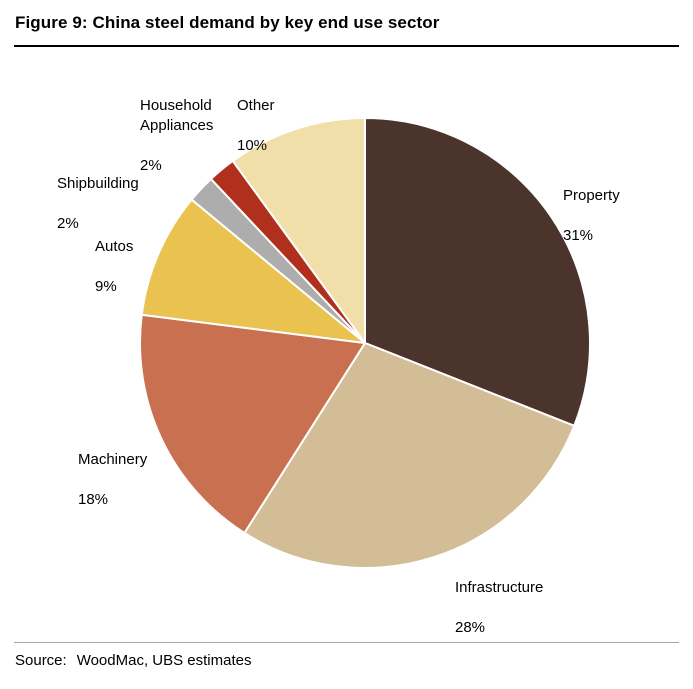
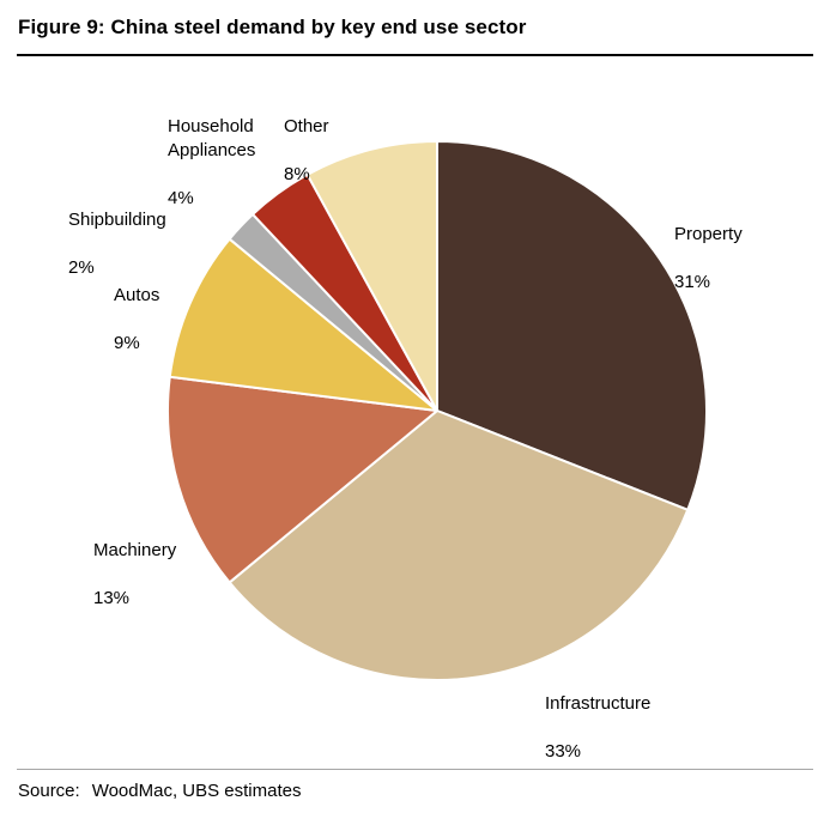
Infrastructure: 28% -> 33%
Machinery: 18% -> 13%
Household Appliances: 2% -> 4%
Other: 10% -> 8%
